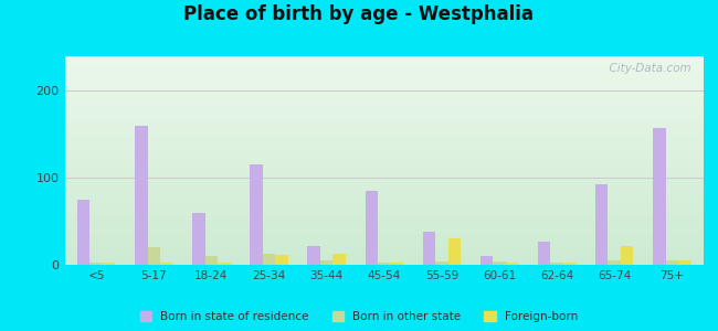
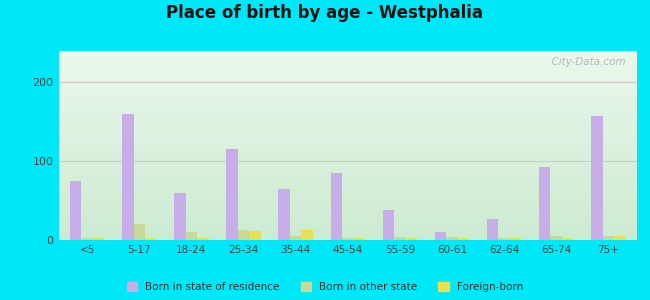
Born in state of residence/35-44: 22 -> 65
Foreign-born/55-59: 30 -> 3
Foreign-born/65-74: 22 -> 3
